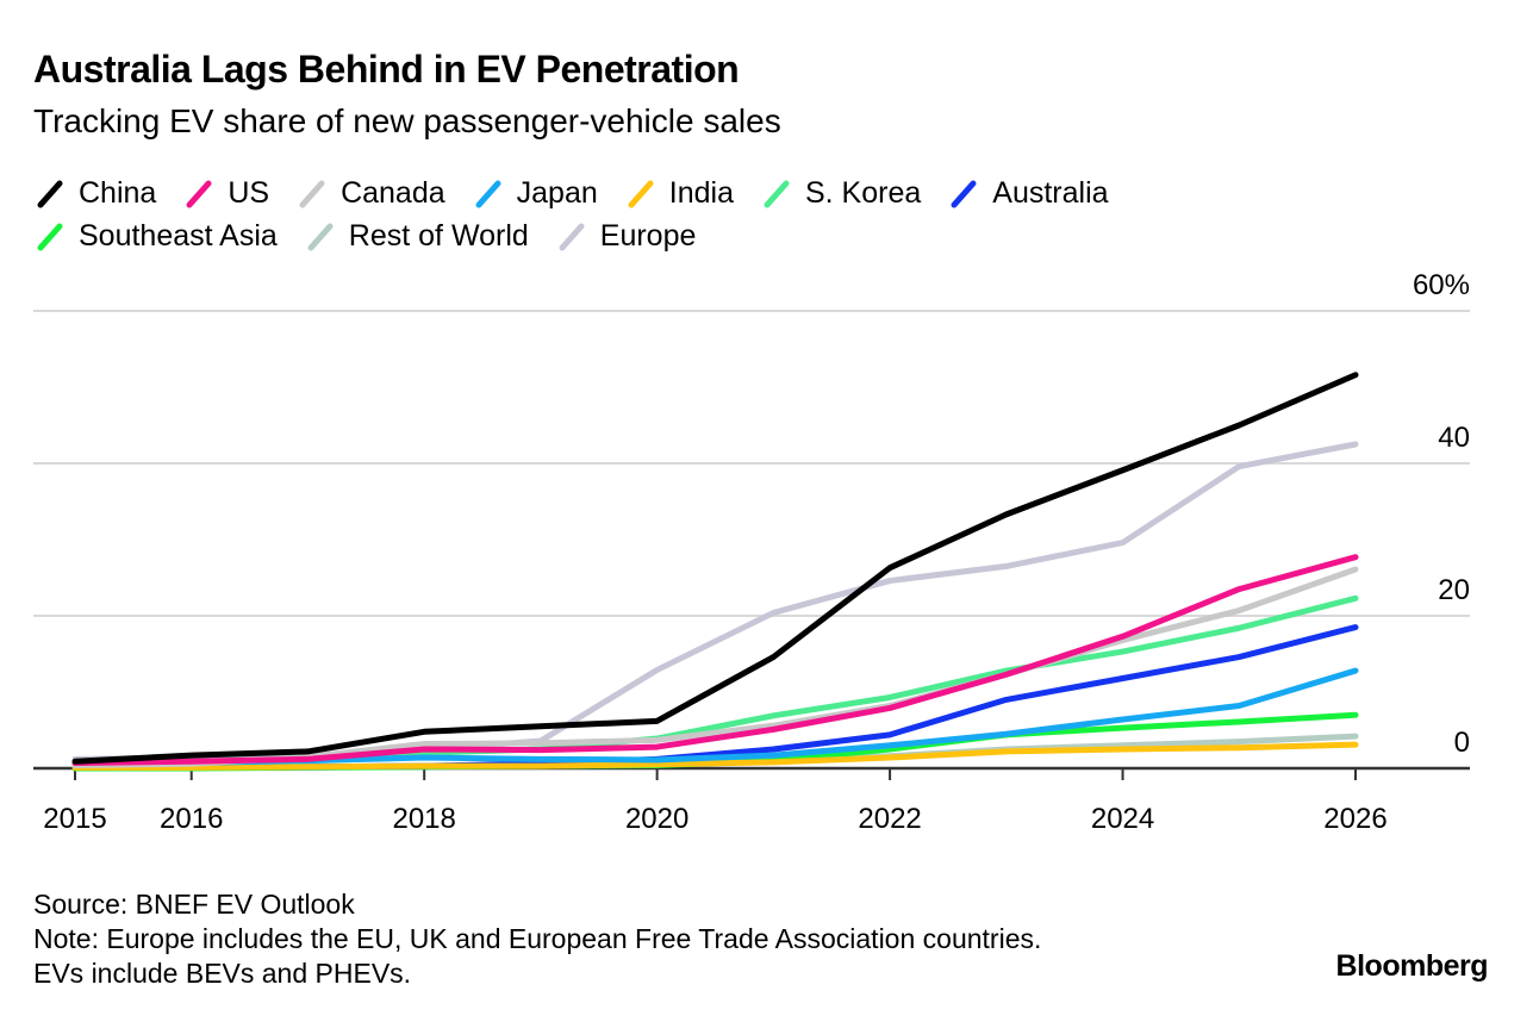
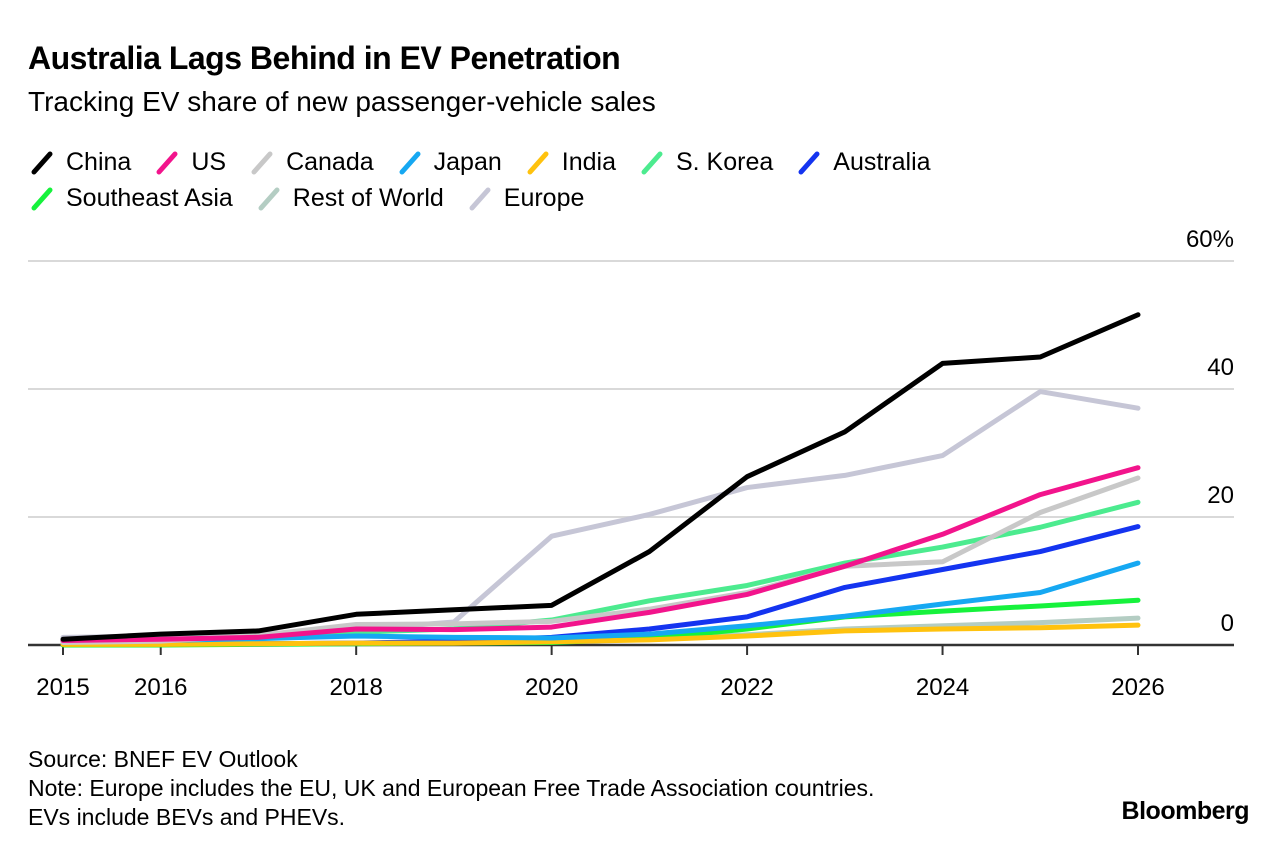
Europe/2020: 13% -> 17%
China/2024: 39% -> 44%
Canada/2024: 17% -> 13%
Europe/2026: 42% -> 37%
